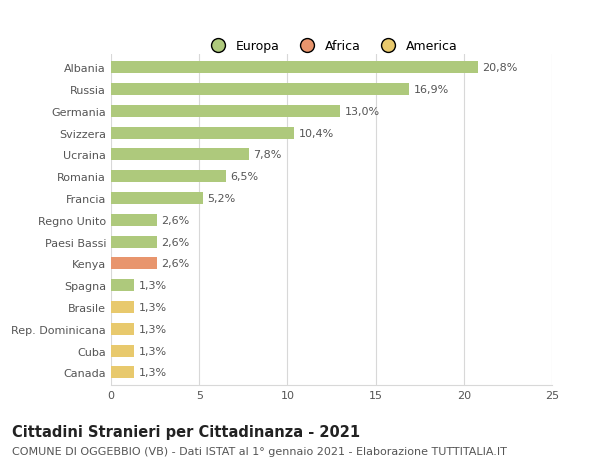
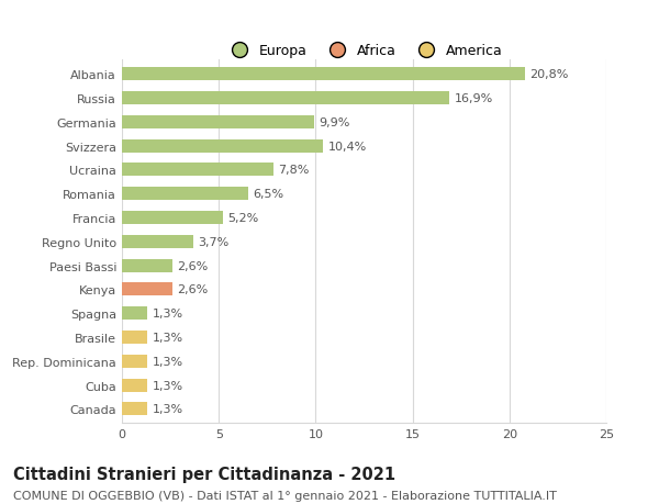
Germania: 13,0% -> 9,9%
Regno Unito: 2,6% -> 3,7%
